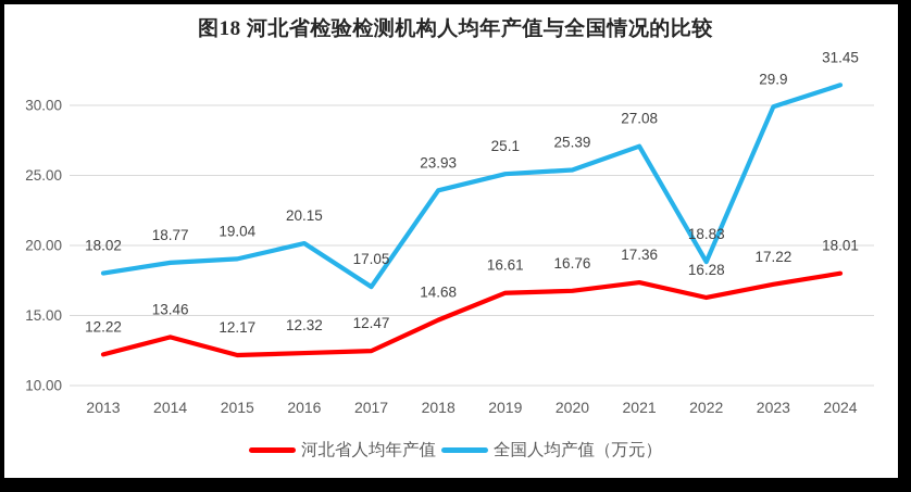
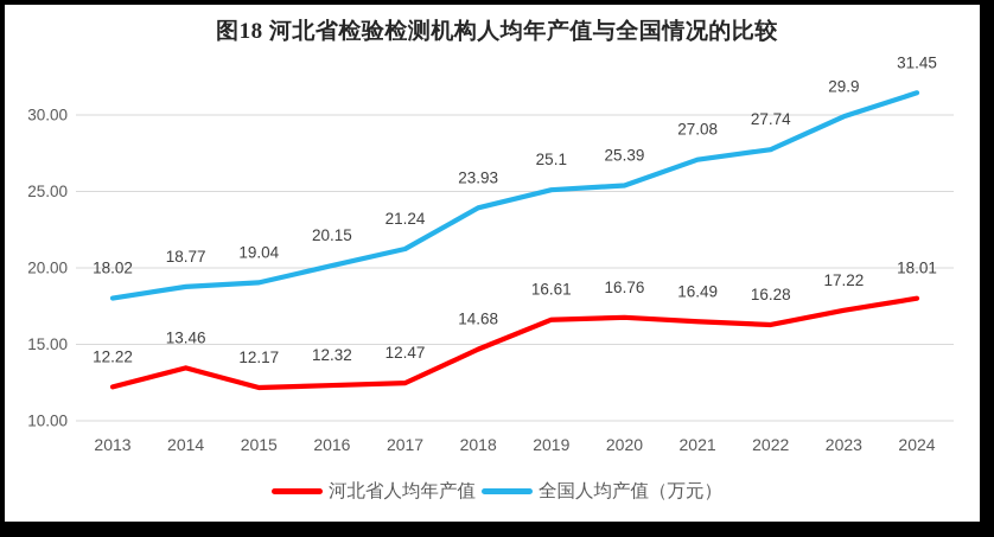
全国人均产值（万元）/2017: 17.05 -> 21.24
河北省人均年产值/2021: 17.36 -> 16.49
全国人均产值（万元）/2022: 18.83 -> 27.74
